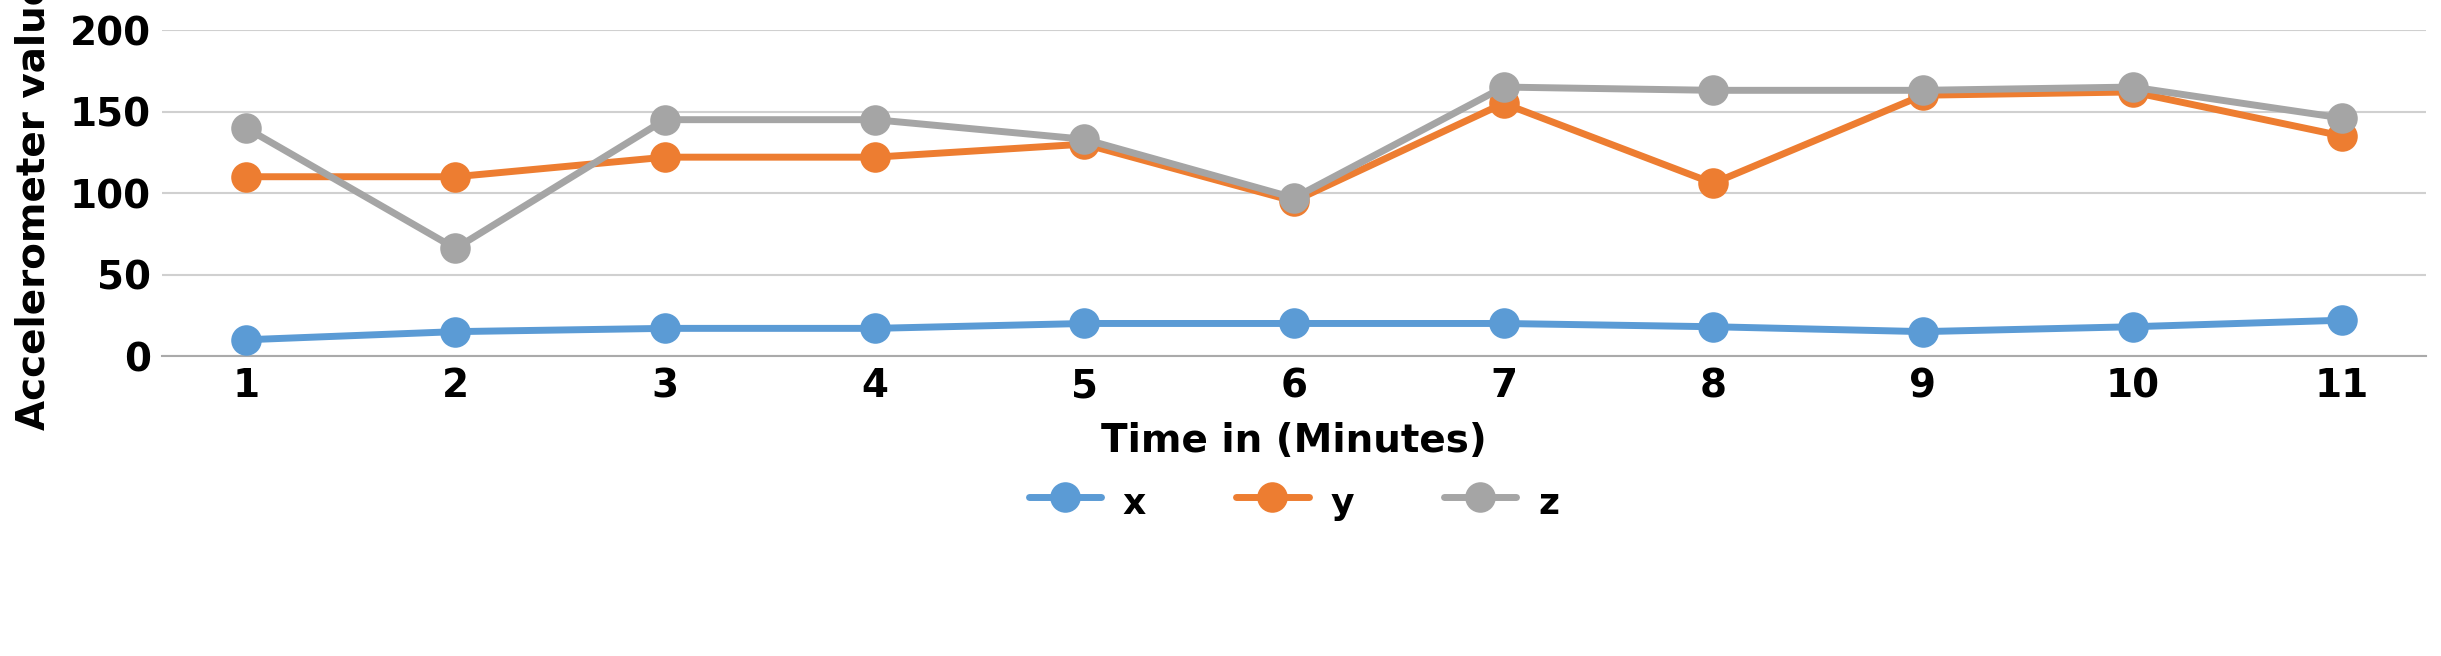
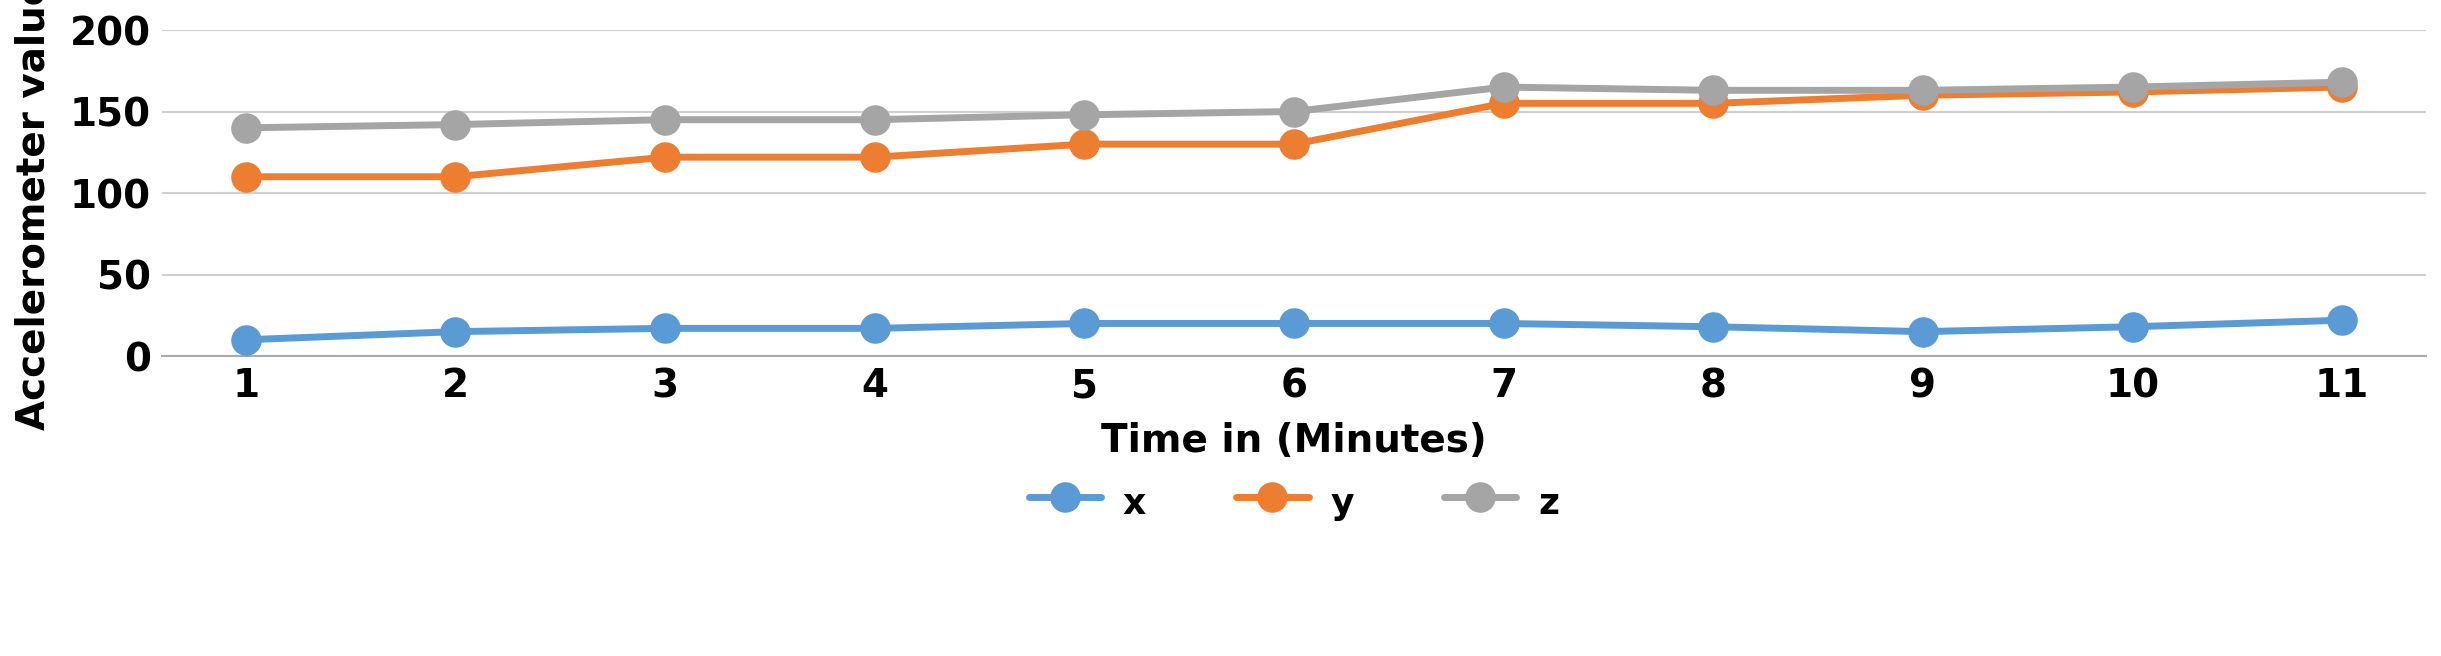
z/2: 66 -> 142
z/5: 133 -> 148
y/6: 95 -> 130
z/6: 97 -> 150
y/8: 106 -> 155
y/11: 135 -> 165
z/11: 146 -> 168
